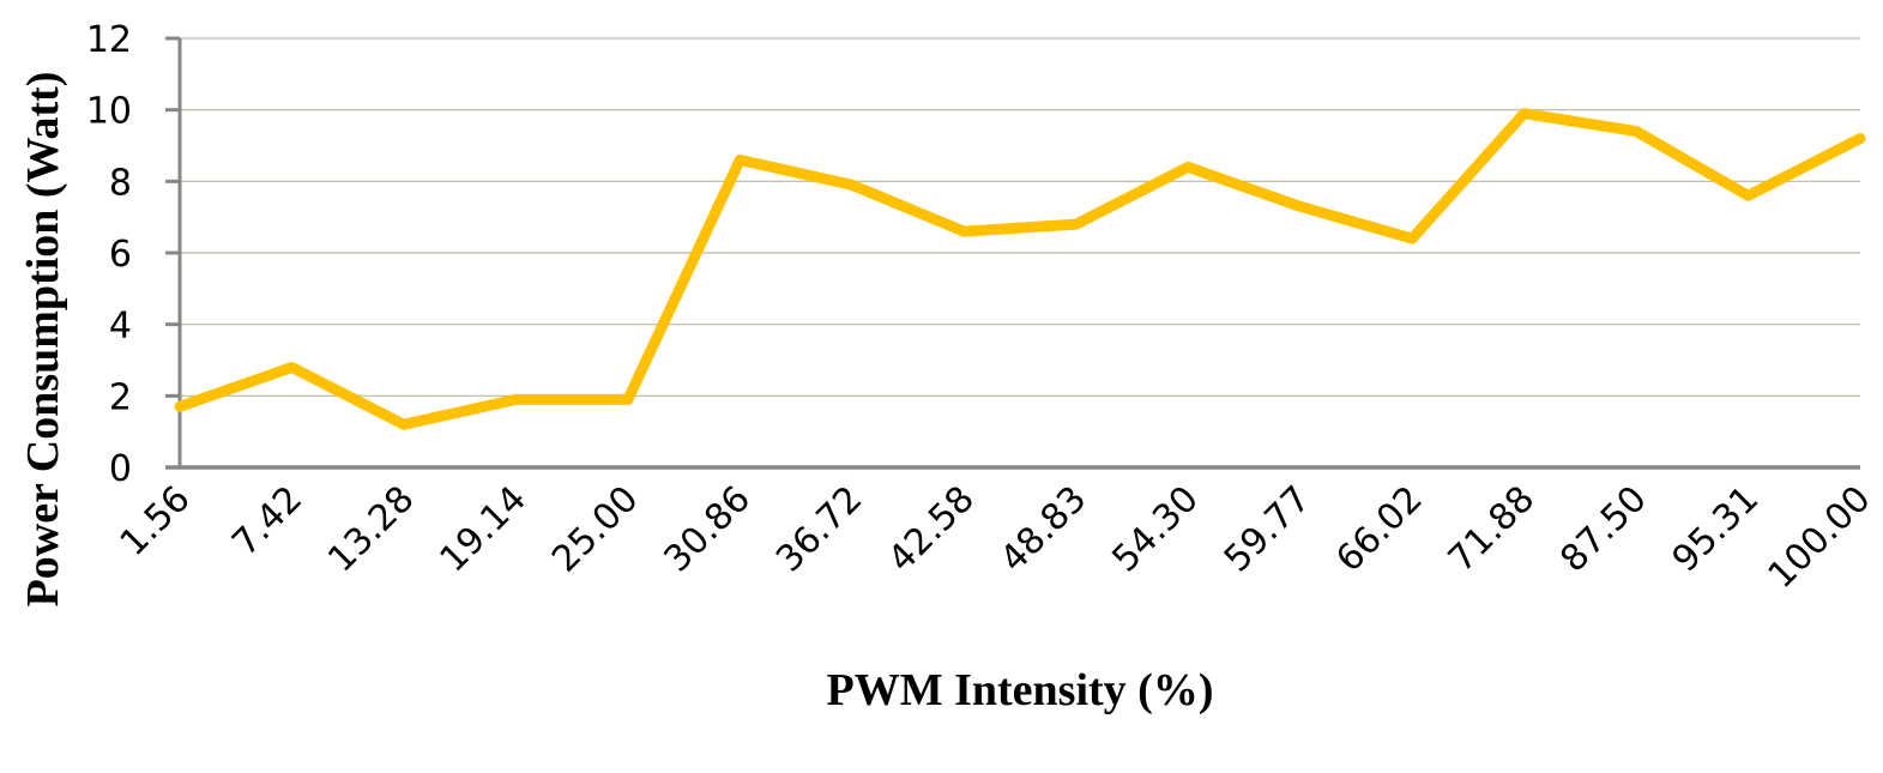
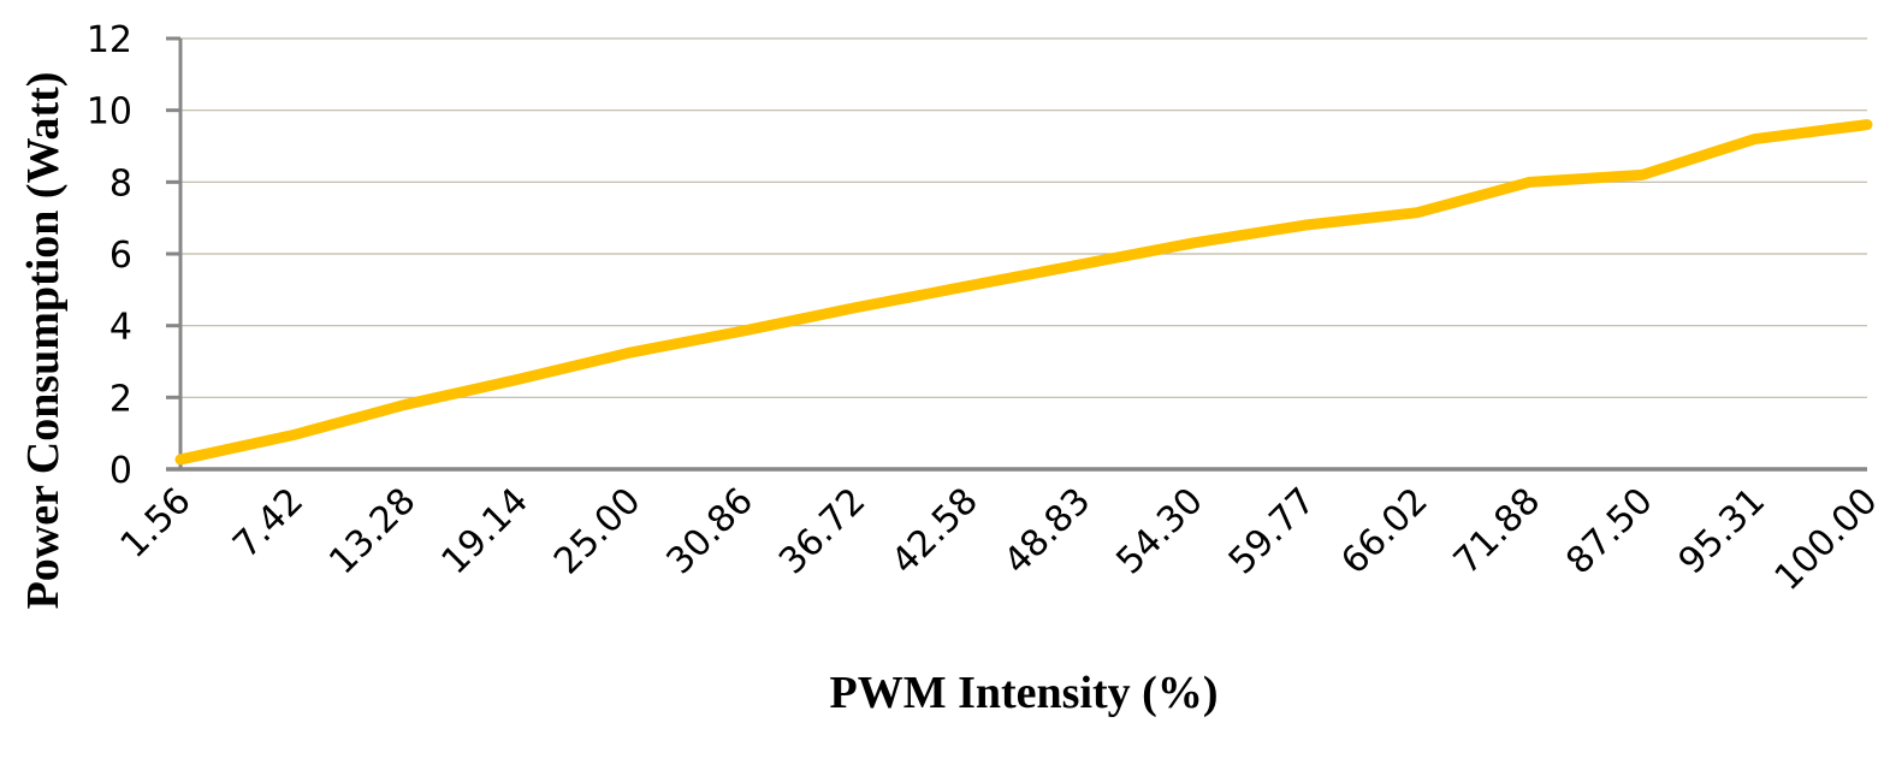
1.56: 1.7 -> 0.3
7.42: 2.8 -> 0.9
13.28: 1.2 -> 1.8
19.14: 1.9 -> 2.5
25.00: 1.9 -> 3.2
30.86: 8.6 -> 3.9
36.72: 7.9 -> 4.5
42.58: 6.6 -> 5.1
48.83: 6.8 -> 5.7
54.30: 8.4 -> 6.3
59.77: 7.3 -> 6.8
66.02: 6.4 -> 7.2
71.88: 9.9 -> 8.0
87.50: 9.4 -> 8.2
95.31: 7.6 -> 9.2
100.00: 9.2 -> 9.6
